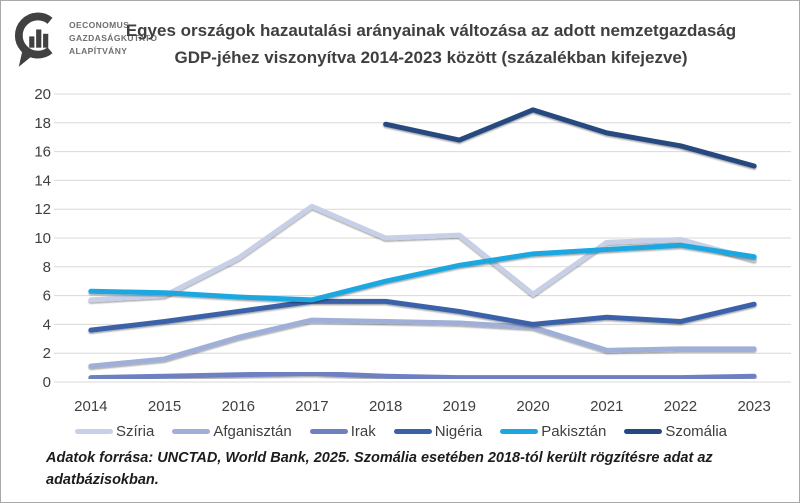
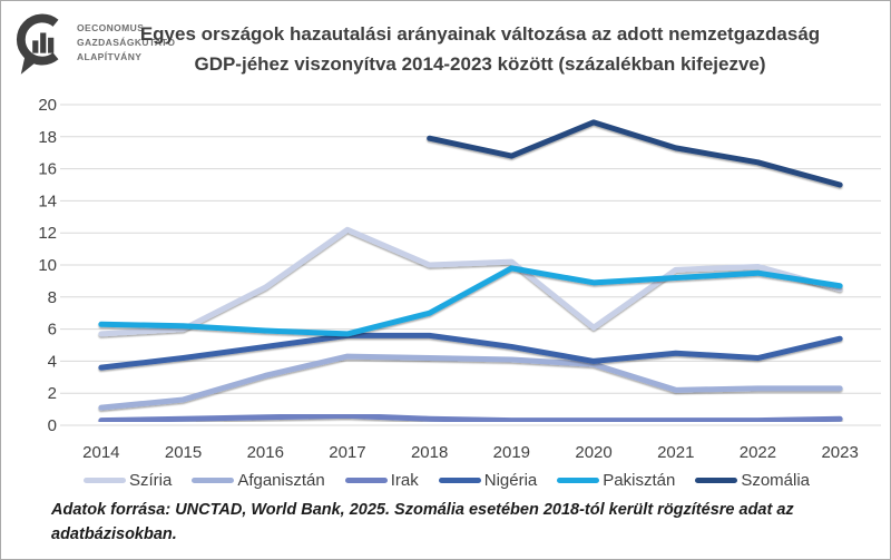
Pakisztán/2019: 8.1 -> 9.8
